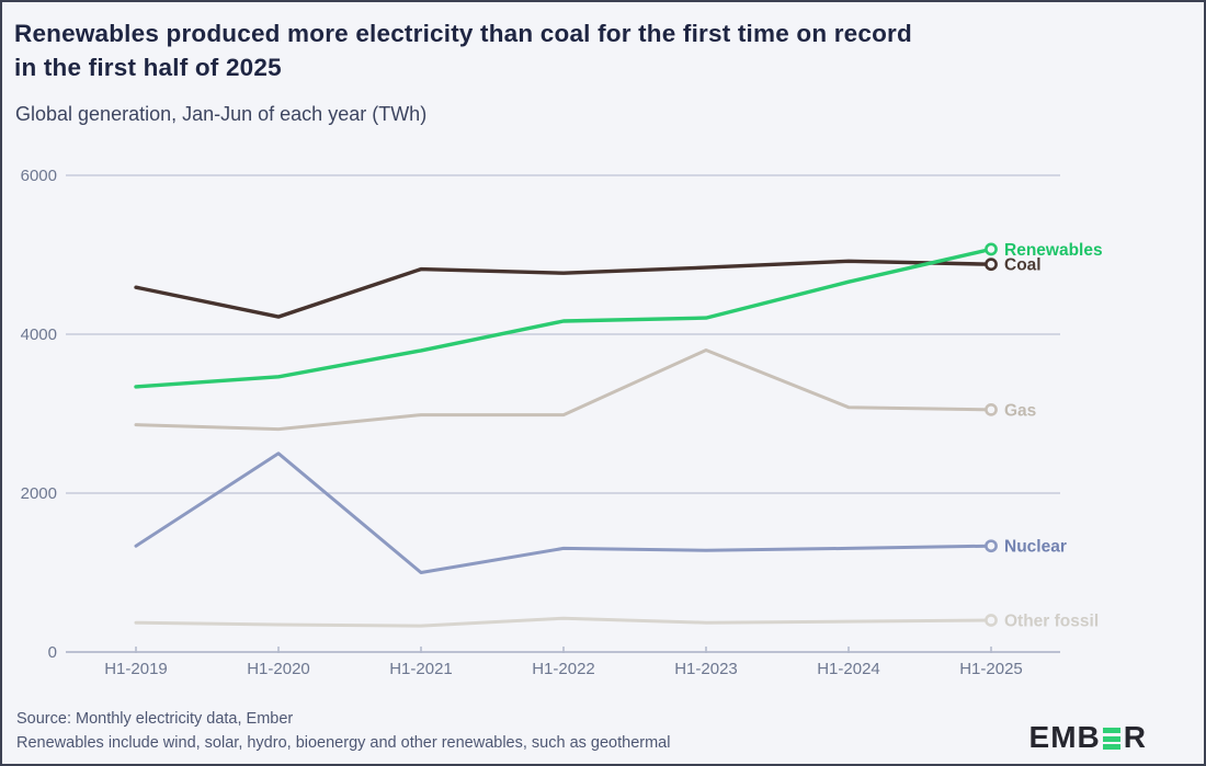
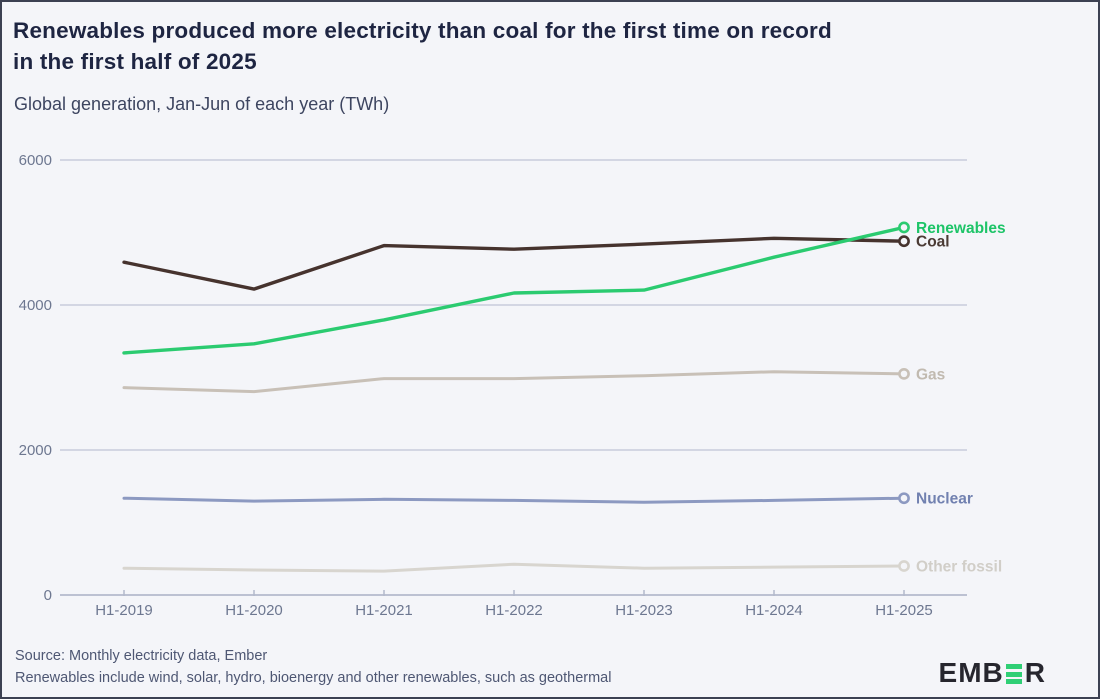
Nuclear/H1-2020: 2500 -> 1300
Nuclear/H1-2021: 1000 -> 1300
Gas/H1-2023: 3800 -> 3000
